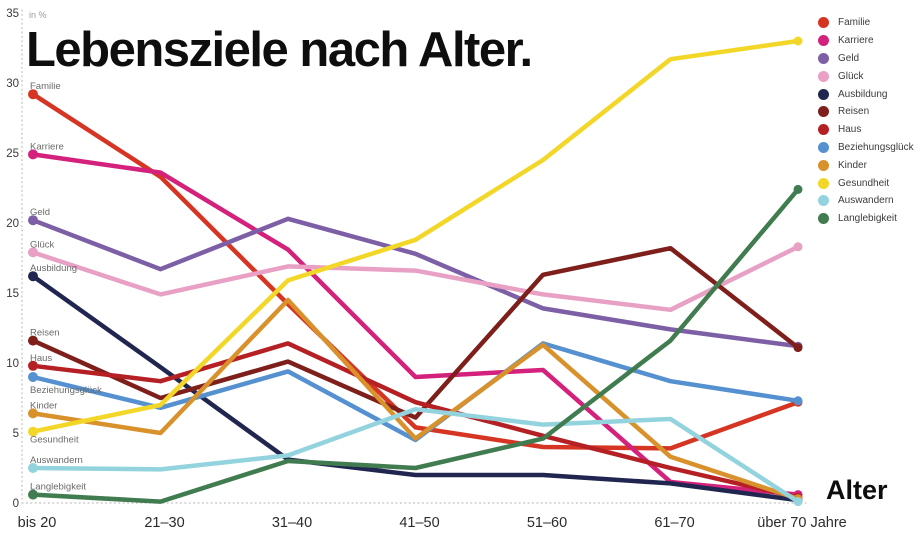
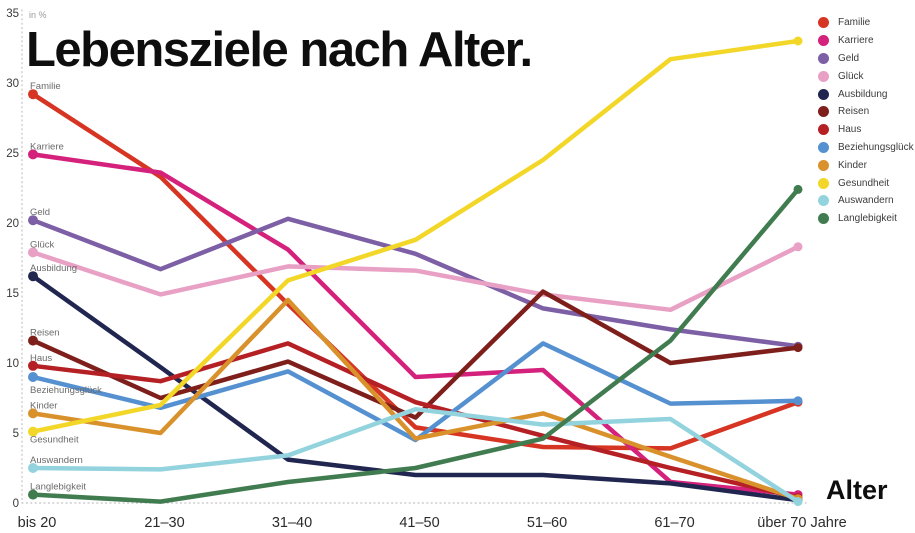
Langlebigkeit/31–40: 3.0 -> 1.5
Reisen/51–60: 16.3 -> 15.1
Kinder/51–60: 11.3 -> 6.4
Reisen/61–70: 18.2 -> 10.0
Beziehungsglück/61–70: 8.7 -> 7.1
